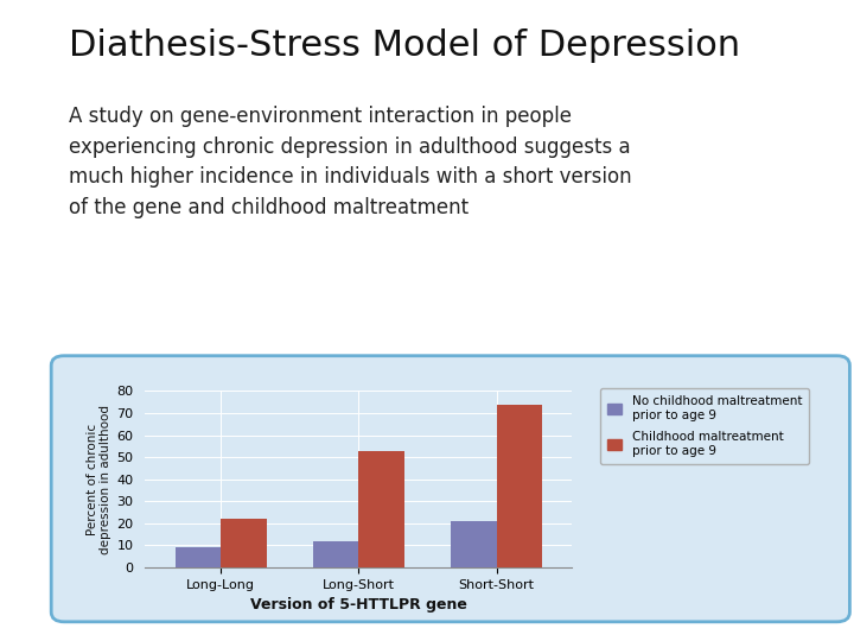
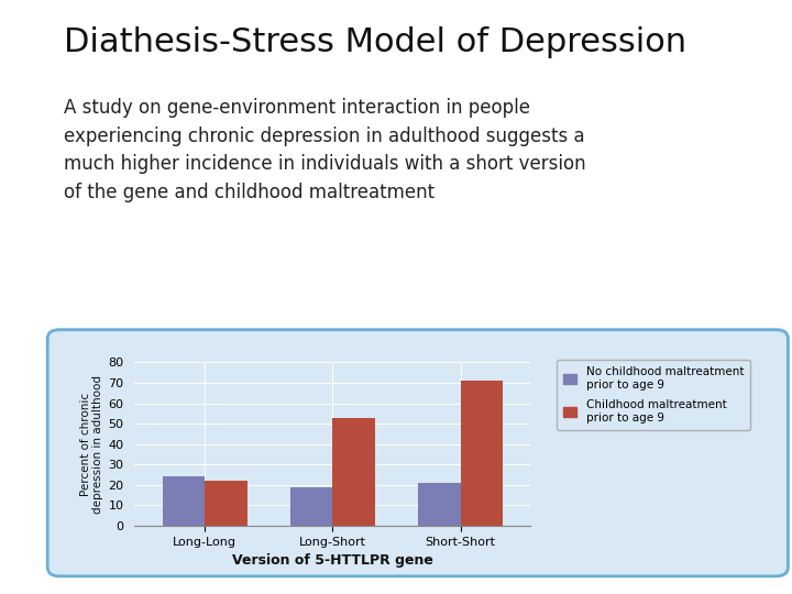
No childhood maltreatment prior to age 9/Long-Long: 9 -> 24
No childhood maltreatment prior to age 9/Long-Short: 12 -> 19
Childhood maltreatment prior to age 9/Short-Short: 74 -> 71
